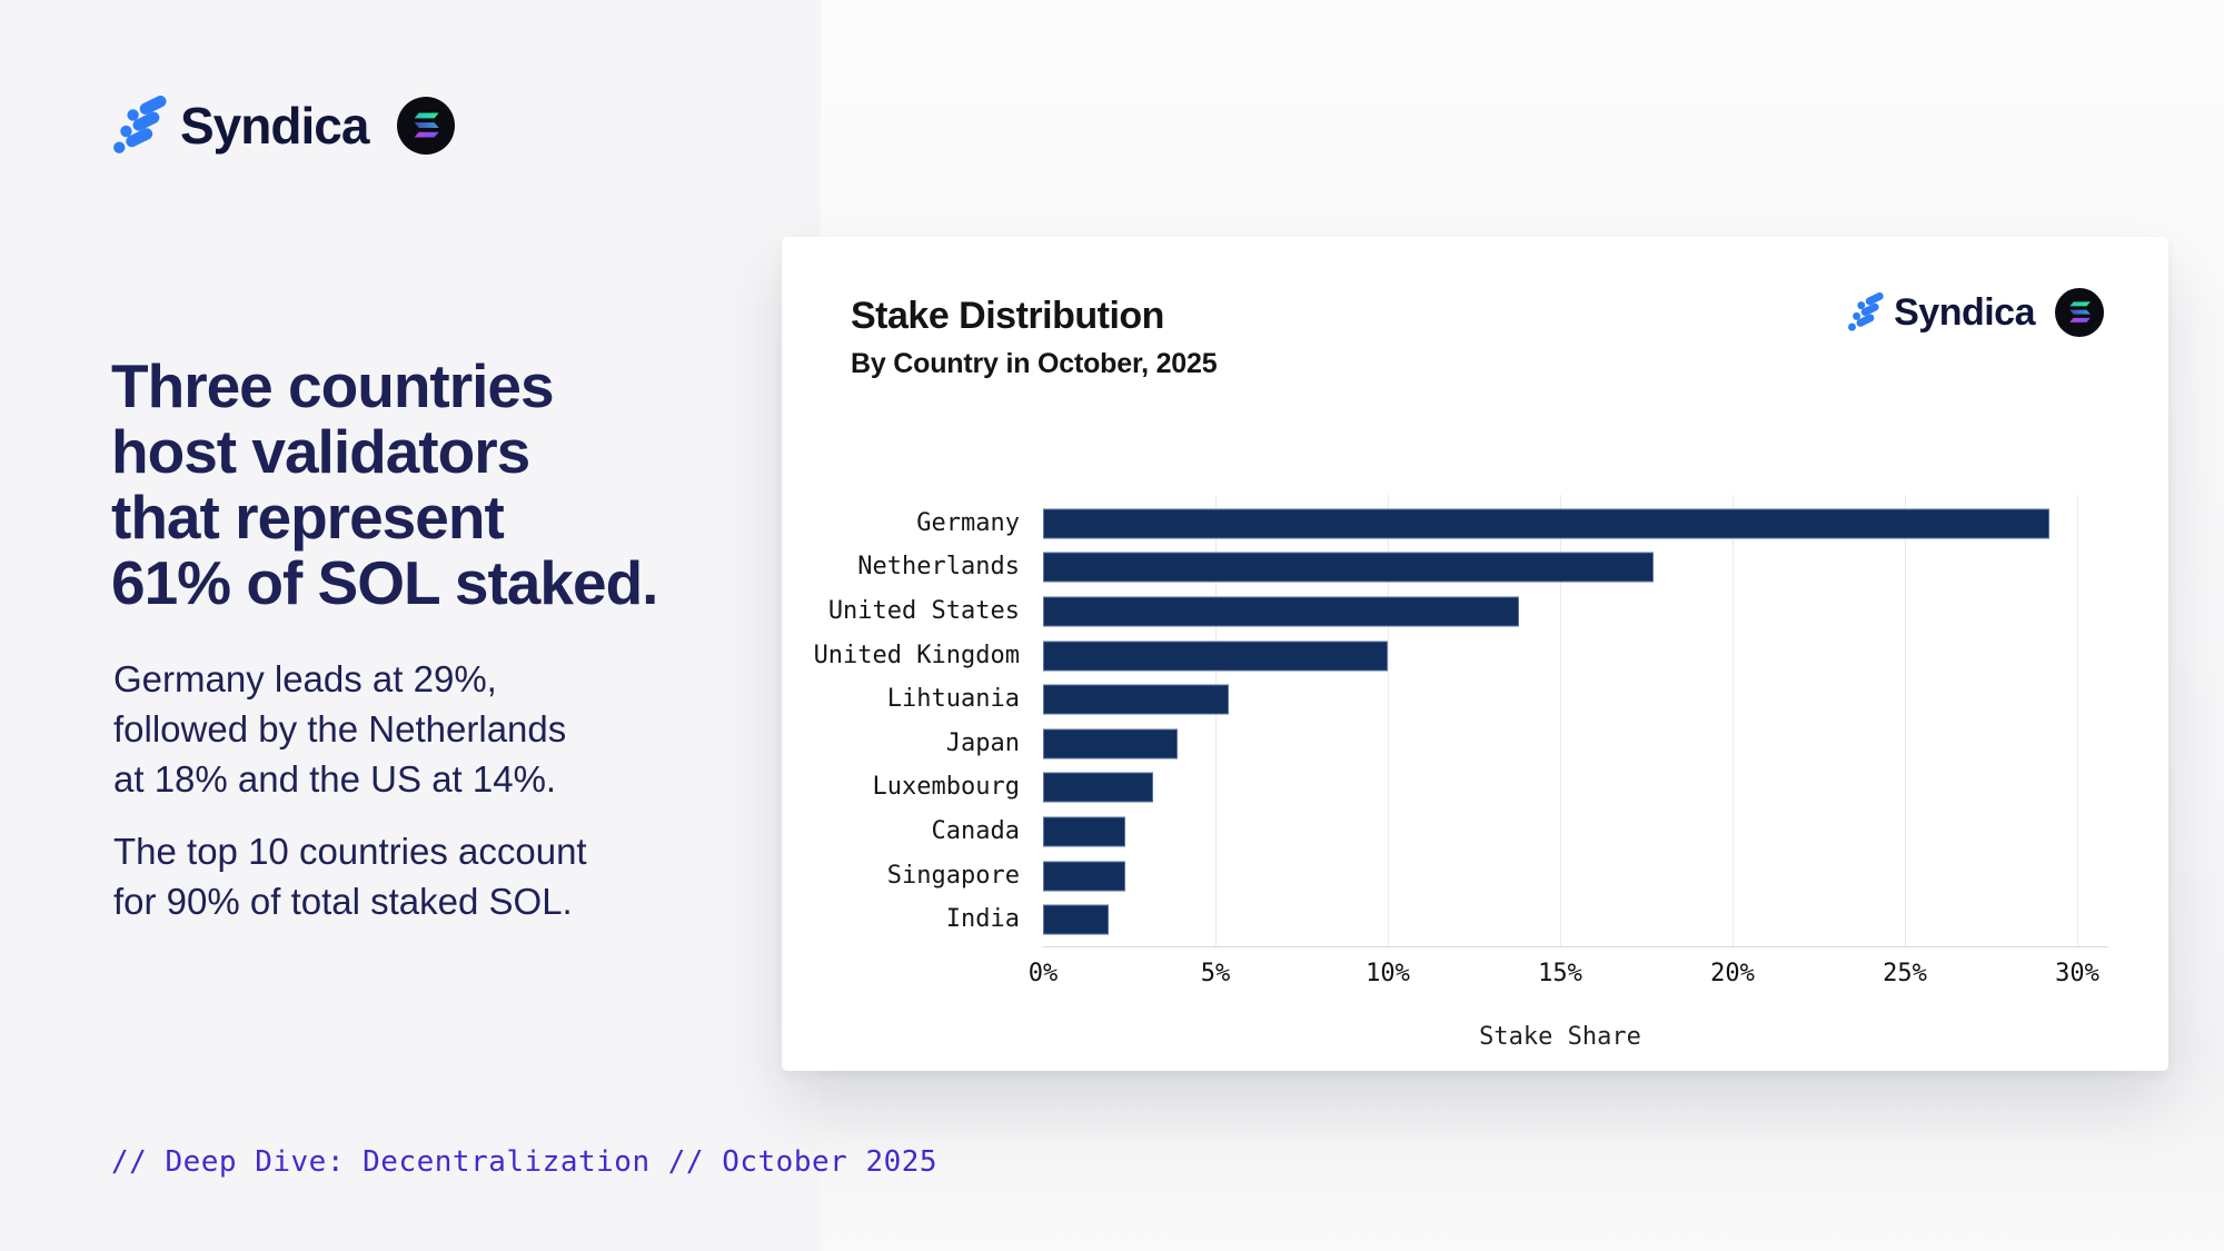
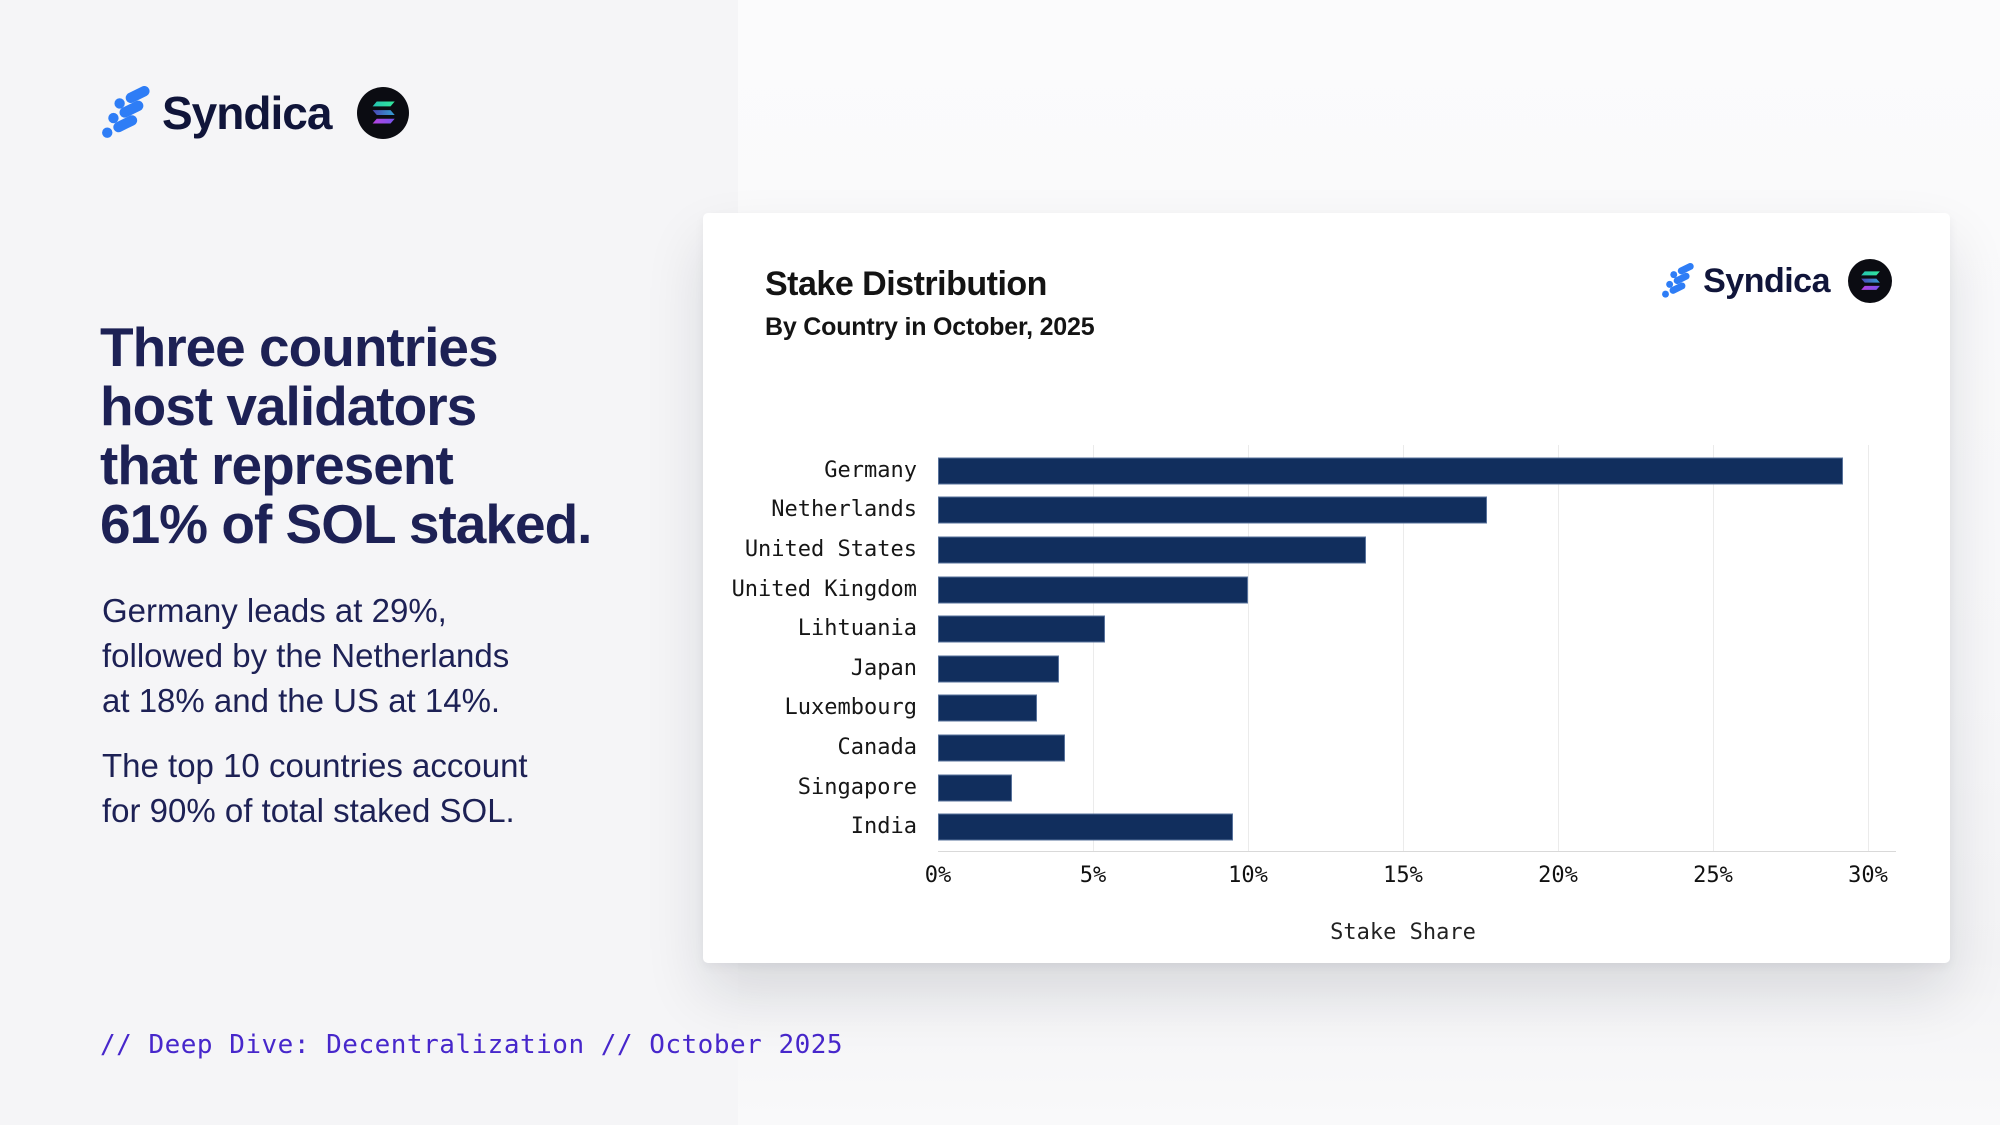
Canada: 2.4% -> 4.1%
India: 1.9% -> 9.5%
